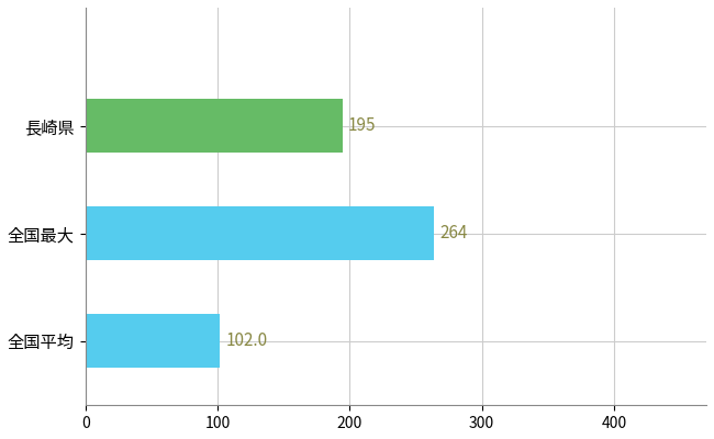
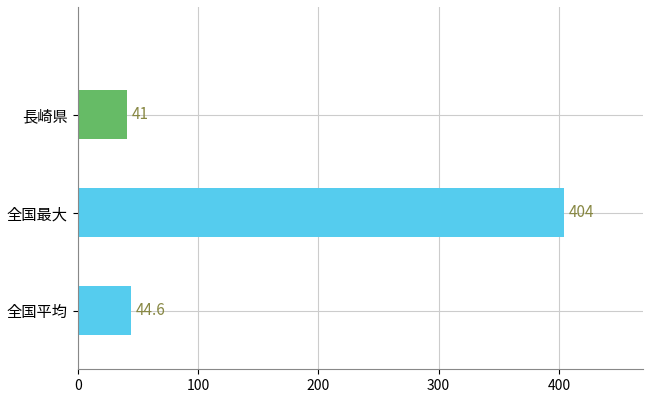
長崎県: 195 -> 41
全国最大: 264 -> 404
全国平均: 102.0 -> 44.6
